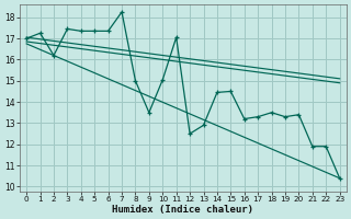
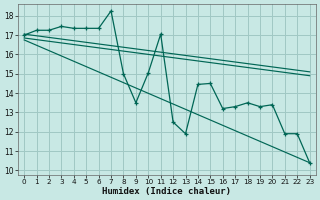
2: 16.2 -> 17.2
13: 12.9 -> 11.9
